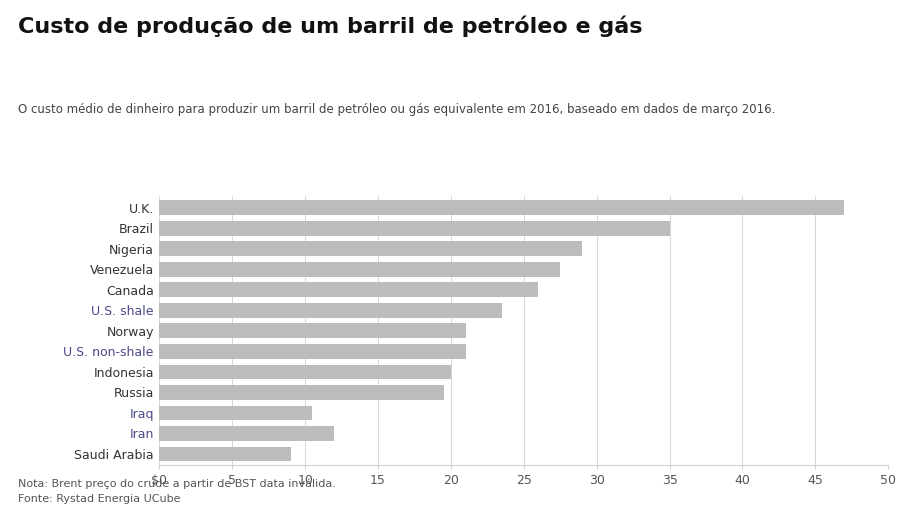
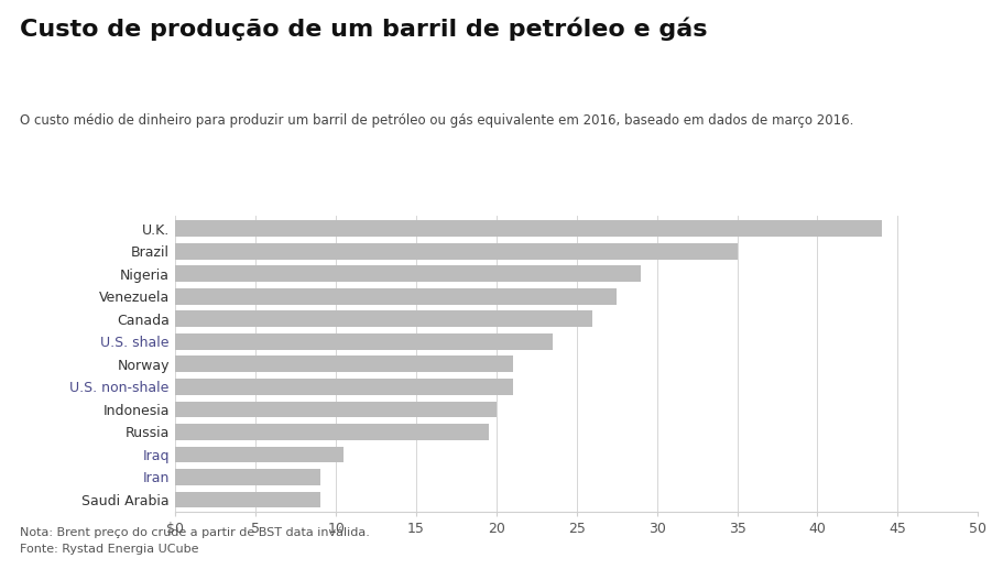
U.K.: 47.0 -> 44.0
Iran: 12.0 -> 9.0
